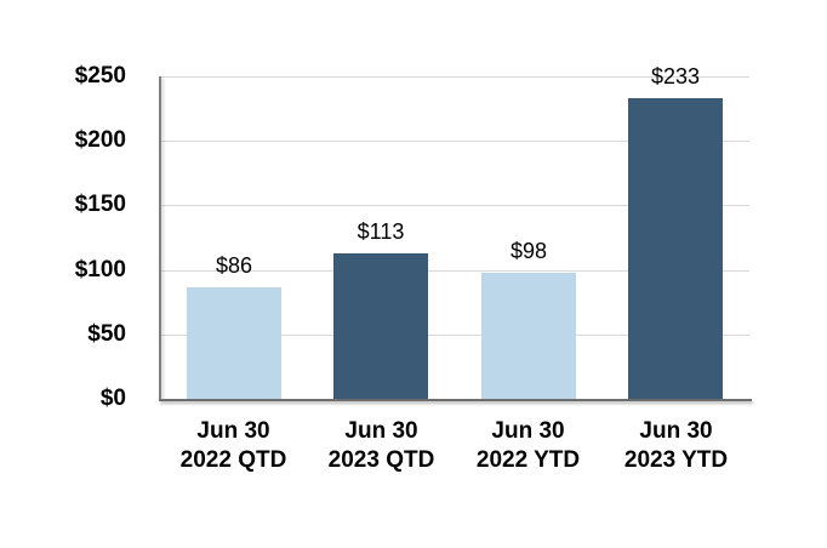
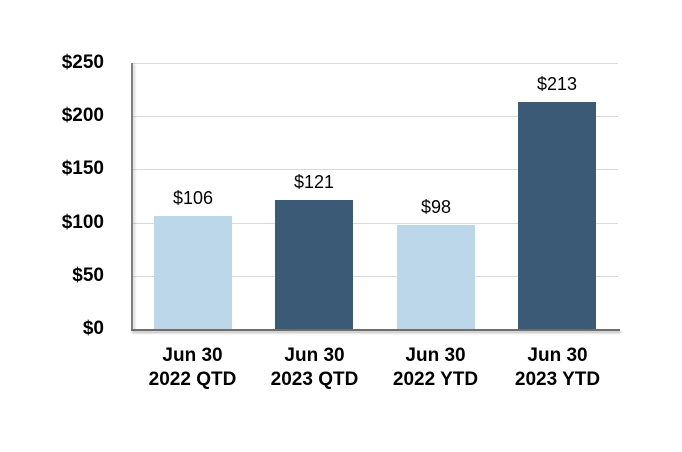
Jun 30 2022 QTD: $86 -> $106
Jun 30 2023 QTD: $113 -> $121
Jun 30 2023 YTD: $233 -> $213
